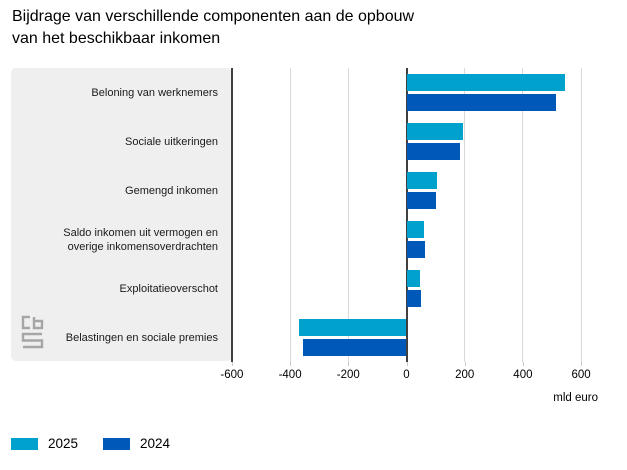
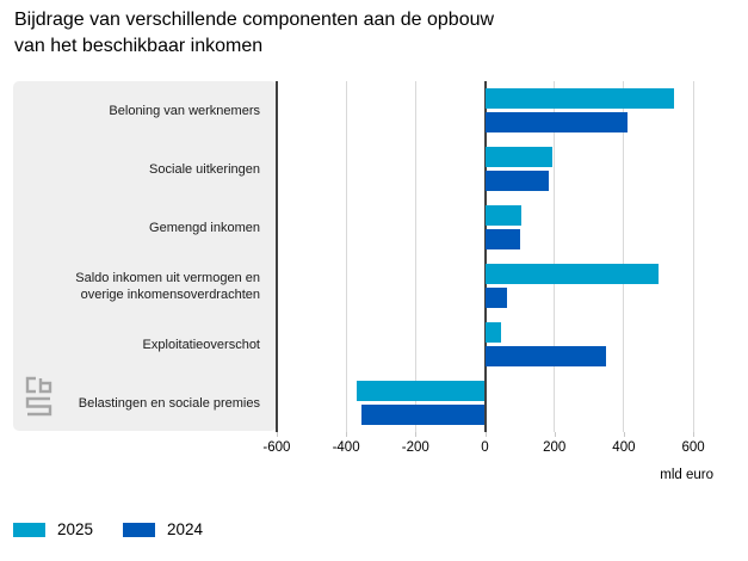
2024/Beloning van werknemers: 520 -> 410
2025/Saldo inkomen uit vermogen en overige inkomensoverdrachten: 60 -> 500
2024/Exploitatieoverschot: 50 -> 350
